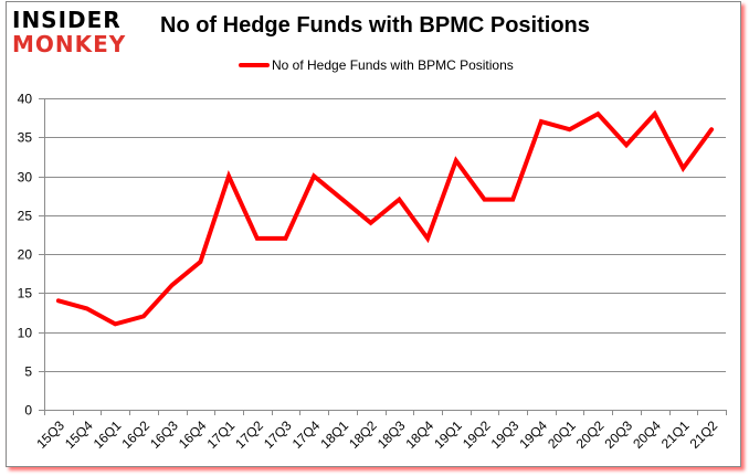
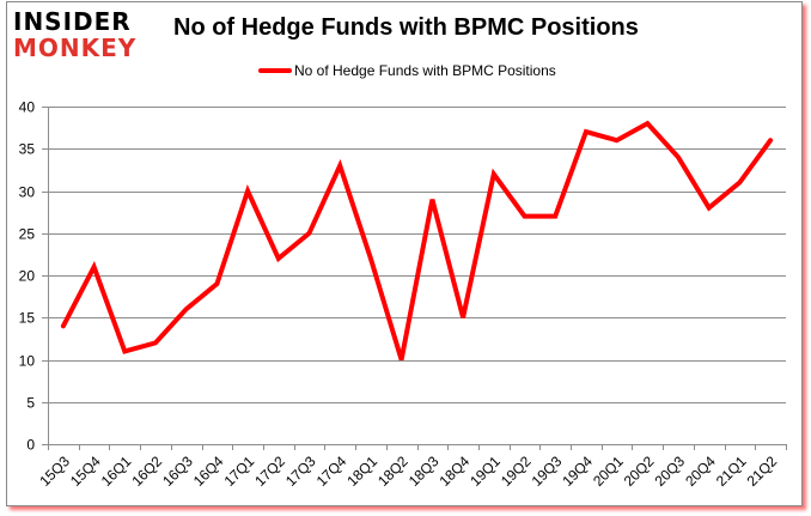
15Q4: 13 -> 21
17Q3: 22 -> 25
17Q4: 30 -> 33
18Q1: 27 -> 22
18Q2: 24 -> 10
18Q3: 27 -> 29
18Q4: 22 -> 15
20Q4: 38 -> 28
